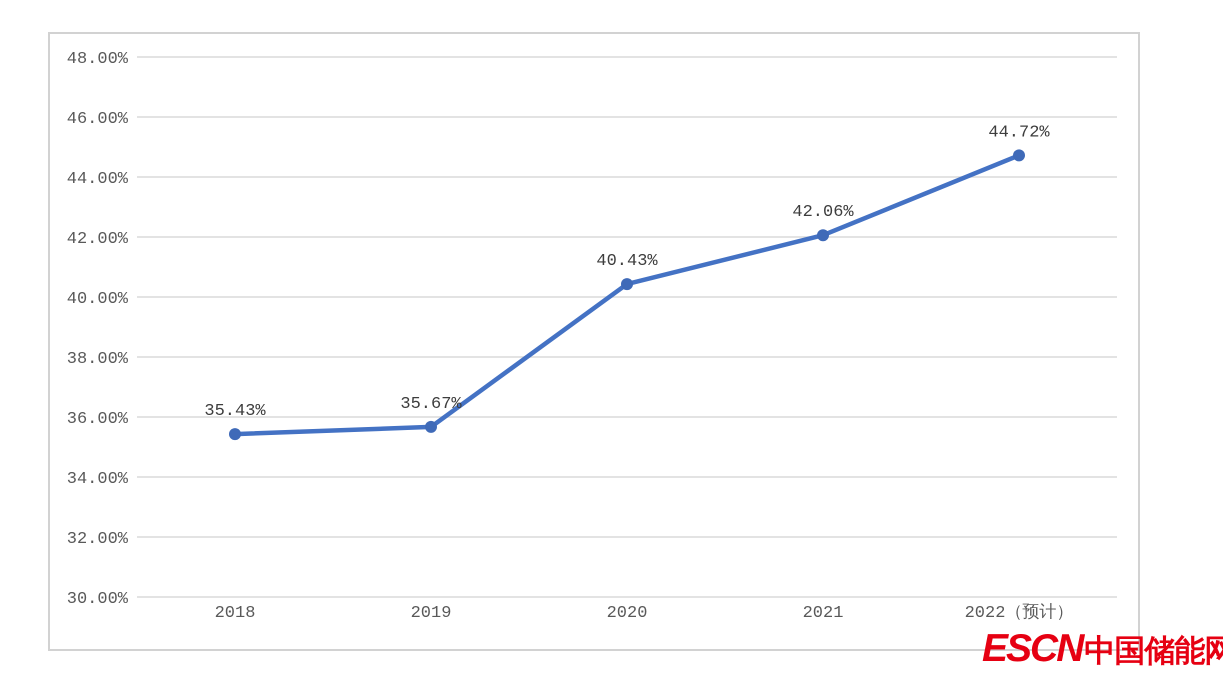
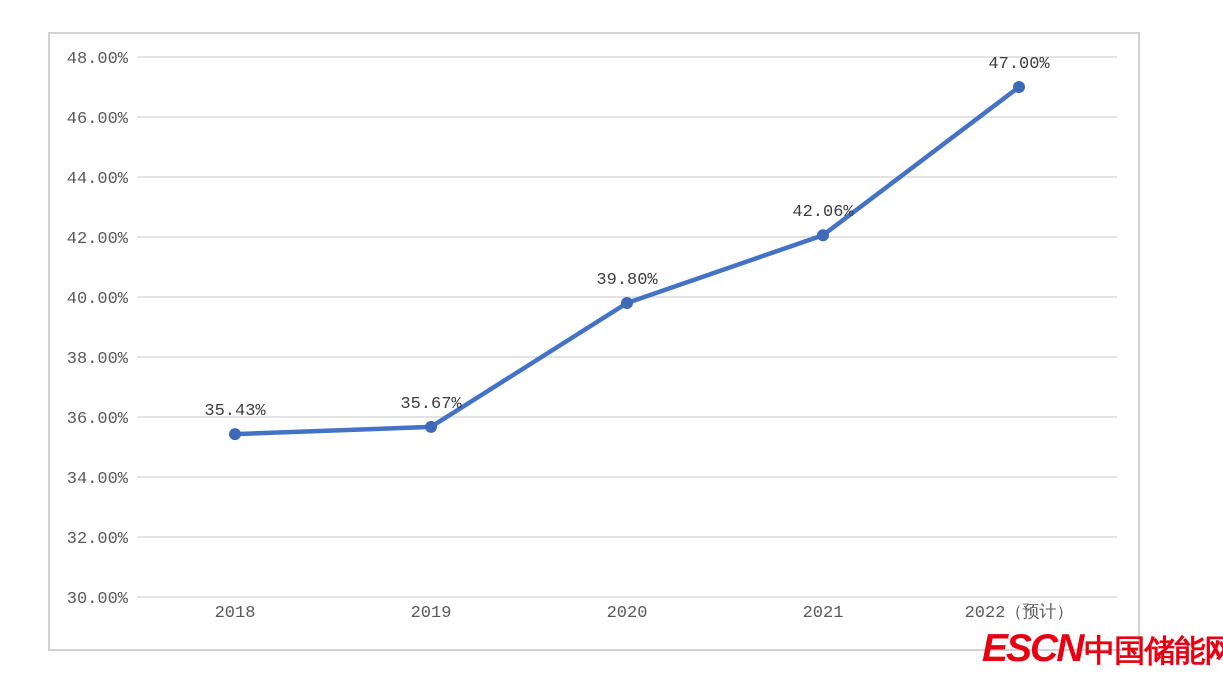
2020: 40.43% -> 39.80%
2022（预计）: 44.72% -> 47.00%
